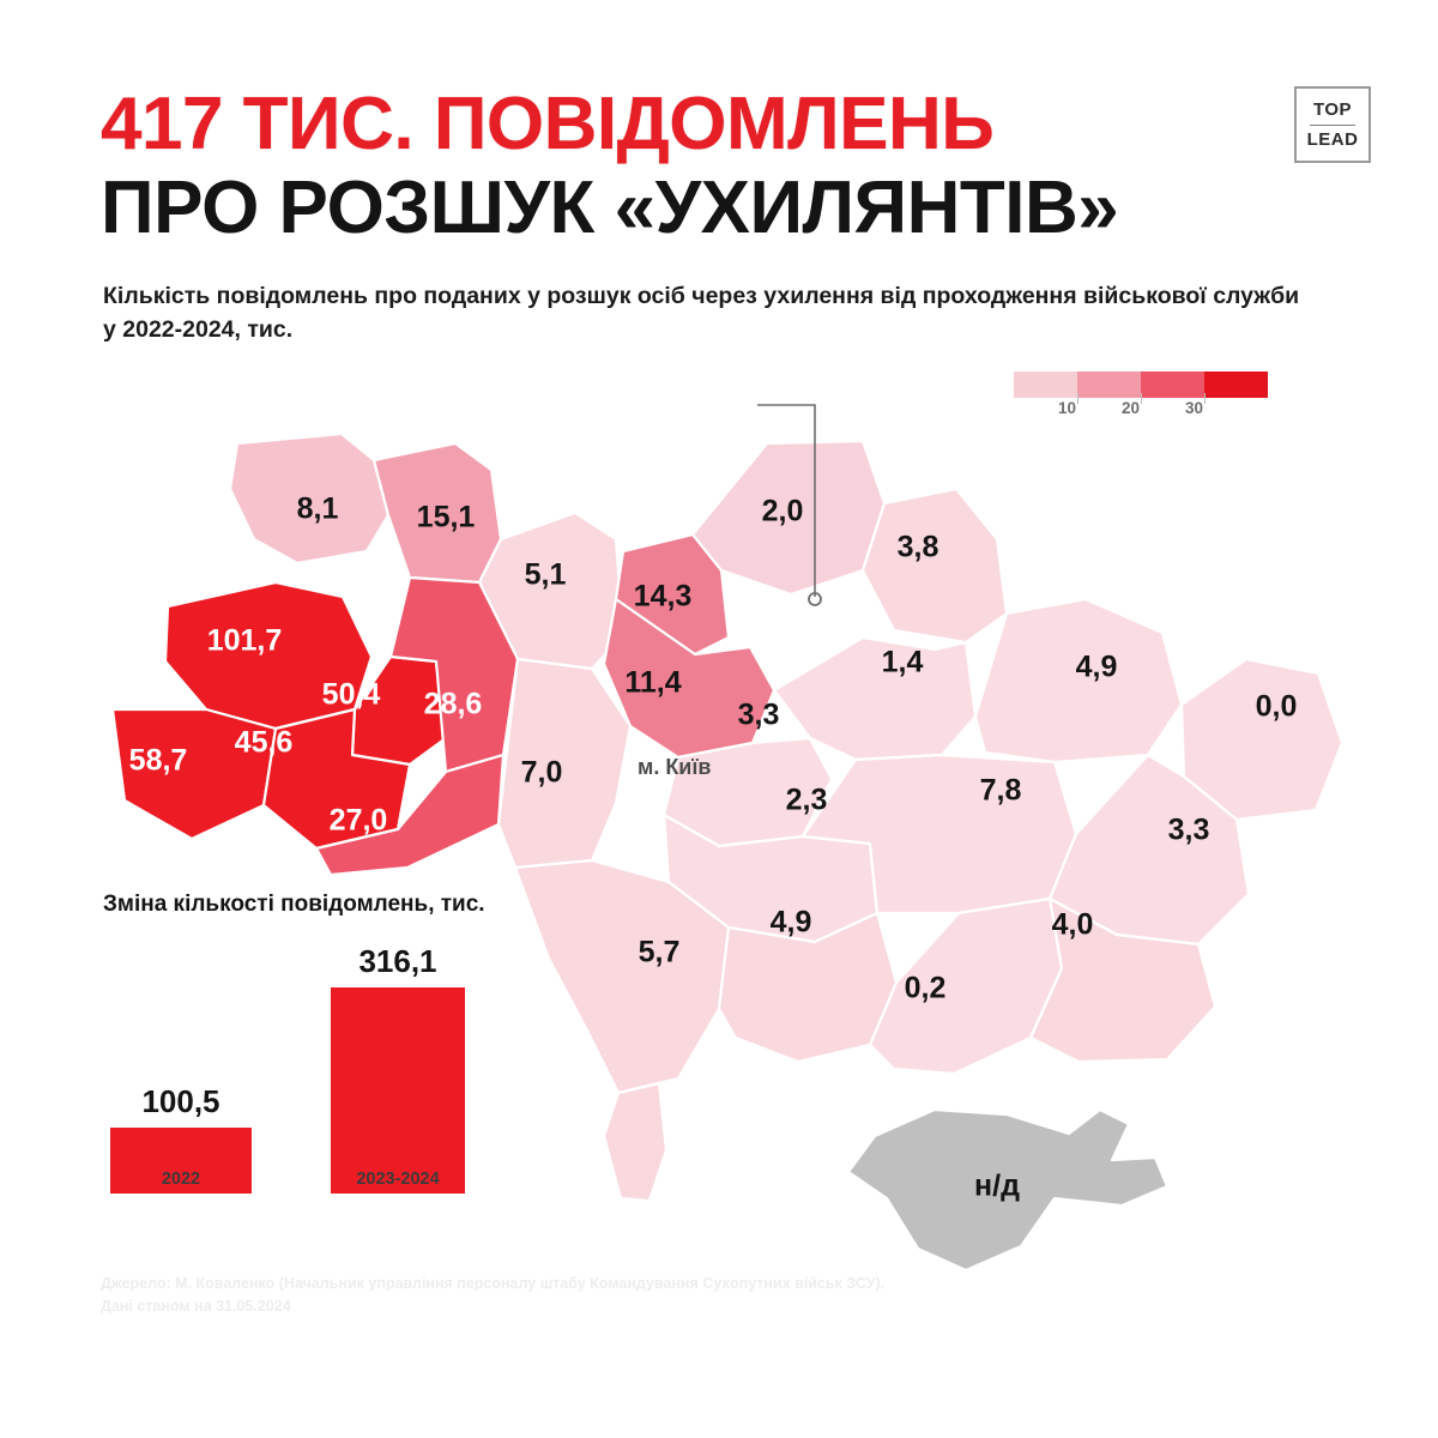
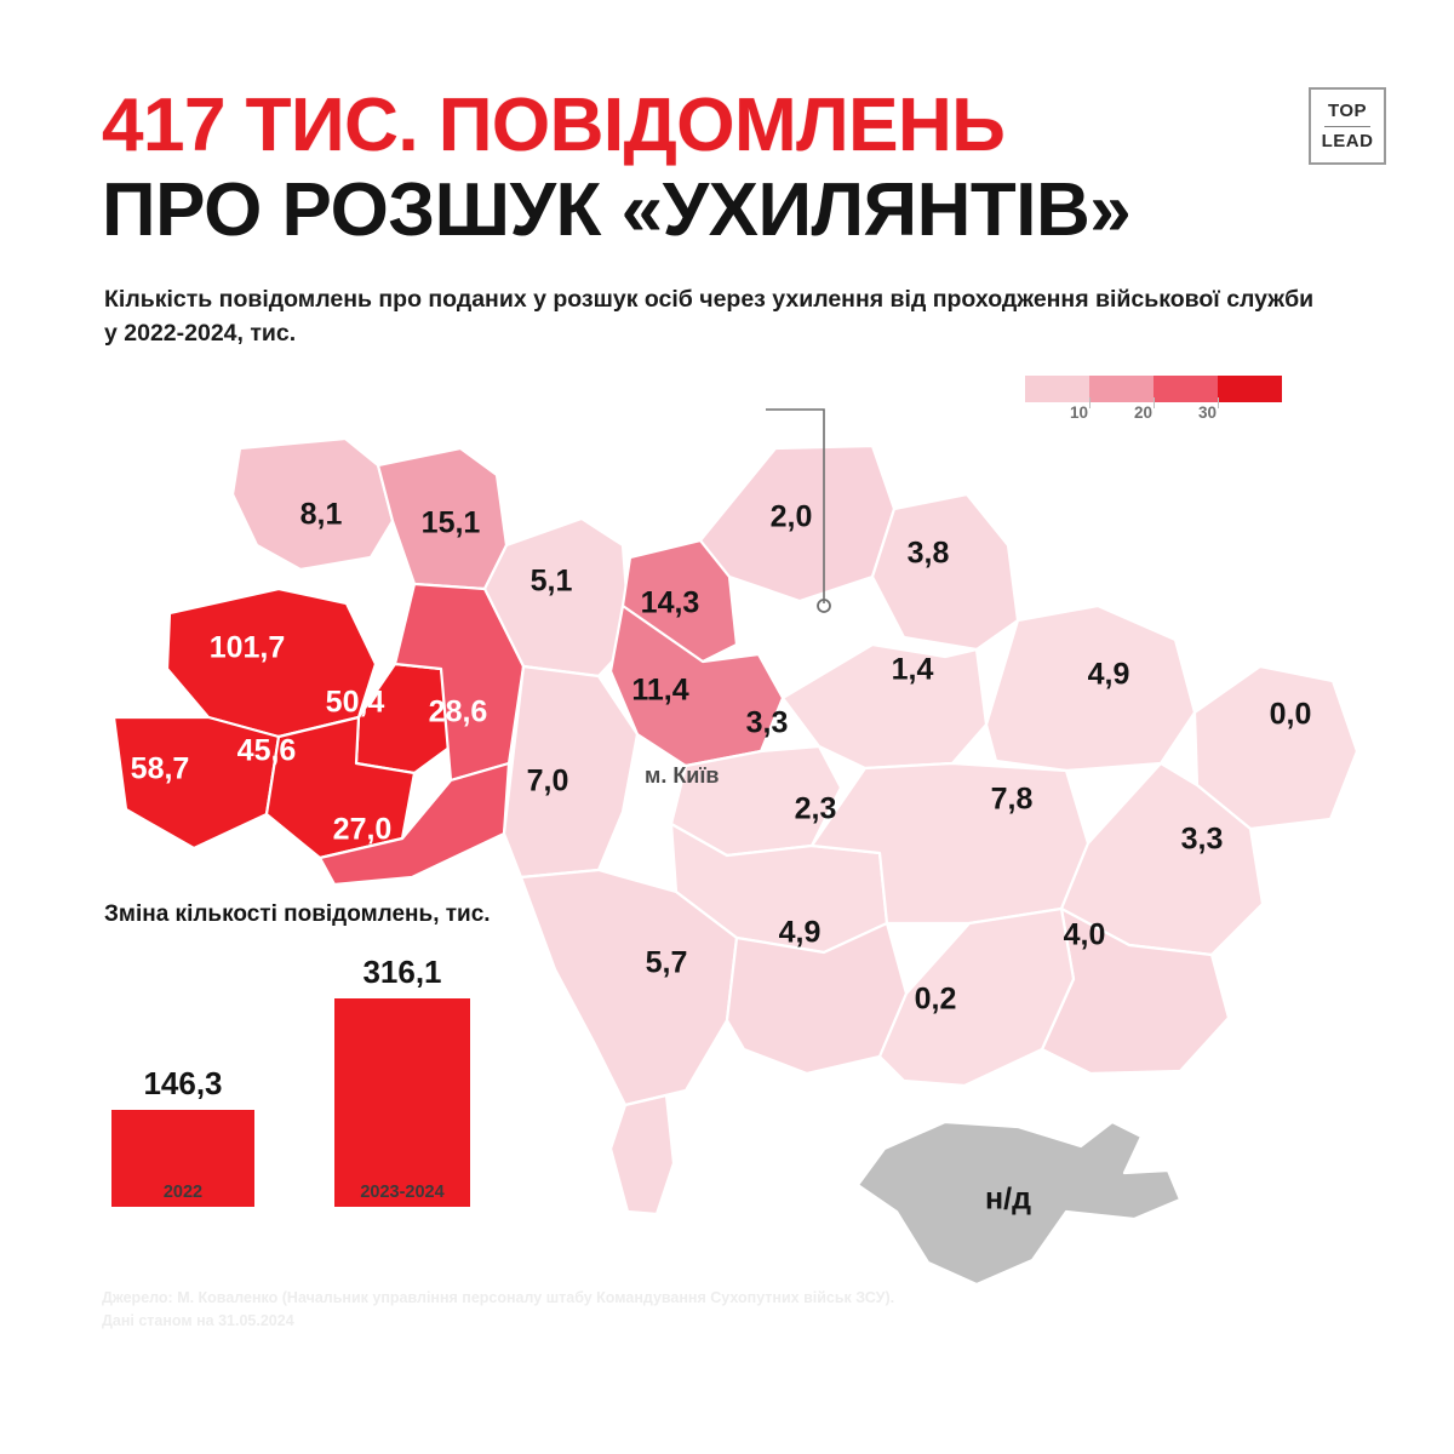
2022: 100,5 -> 146,3
